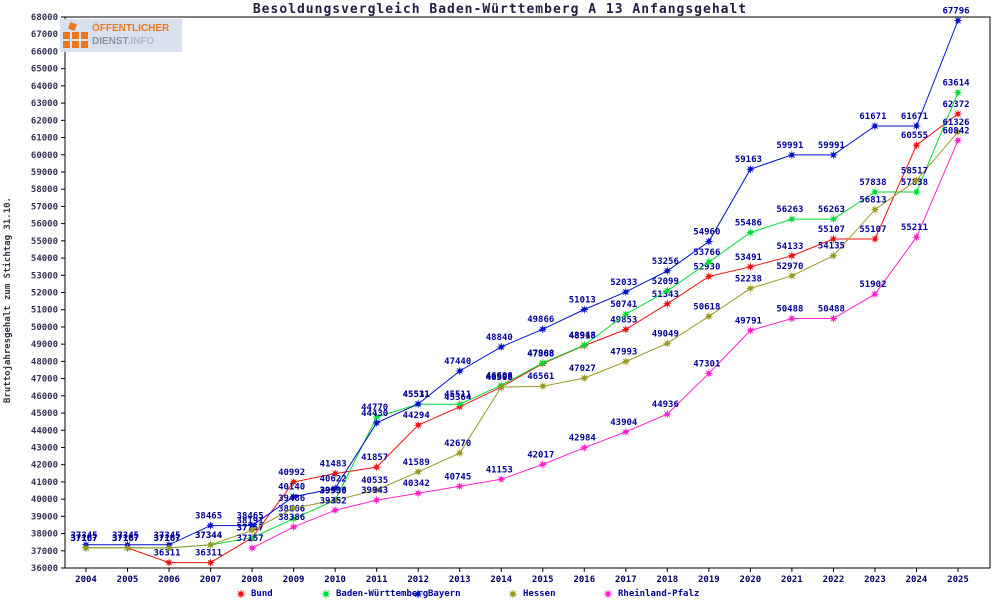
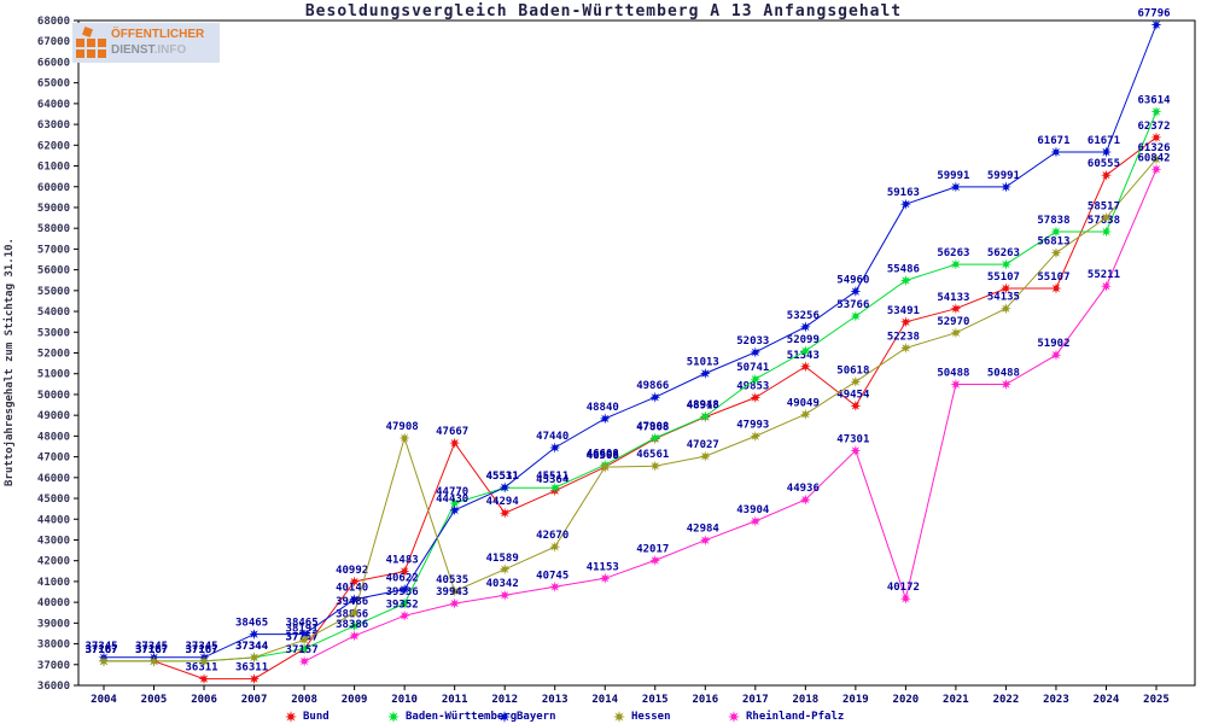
Hessen/2010: 39930 -> 47908
Bund/2011: 41857 -> 47667
Bund/2019: 52930 -> 49454
Rheinland-Pfalz/2020: 49791 -> 40172
